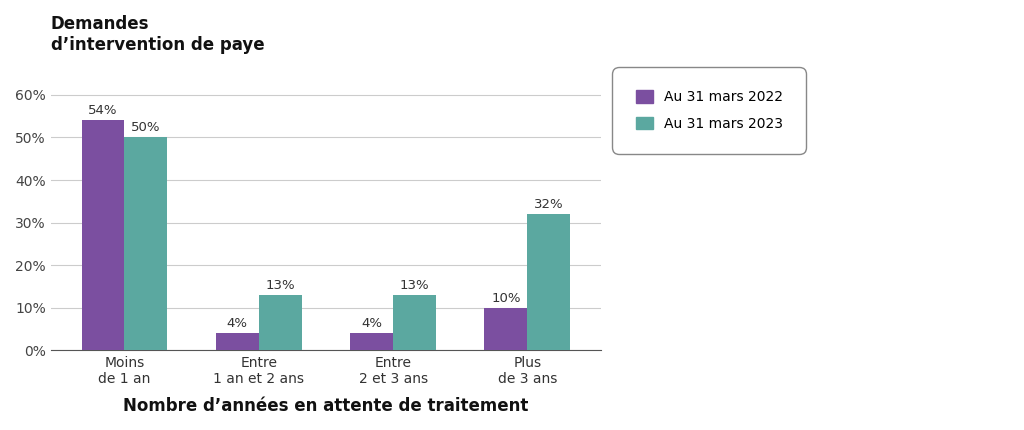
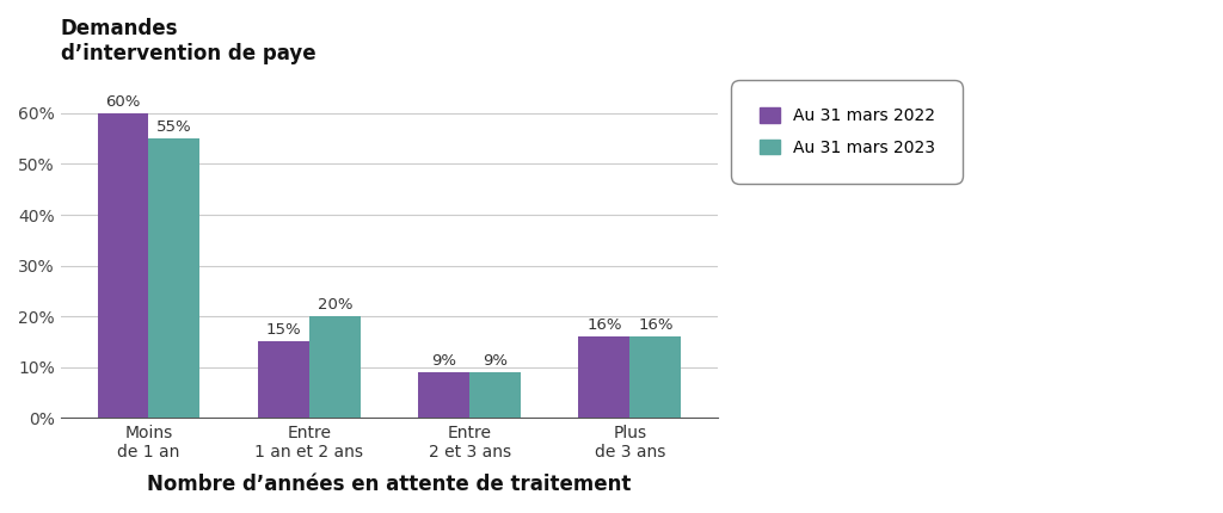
Au 31 mars 2022/Moins de 1 an: 54% -> 60%
Au 31 mars 2023/Moins de 1 an: 50% -> 55%
Au 31 mars 2022/Entre 1 an et 2 ans: 4% -> 15%
Au 31 mars 2023/Entre 1 an et 2 ans: 13% -> 20%
Au 31 mars 2022/Entre 2 et 3 ans: 4% -> 9%
Au 31 mars 2023/Entre 2 et 3 ans: 13% -> 9%
Au 31 mars 2022/Plus de 3 ans: 10% -> 16%
Au 31 mars 2023/Plus de 3 ans: 32% -> 16%
